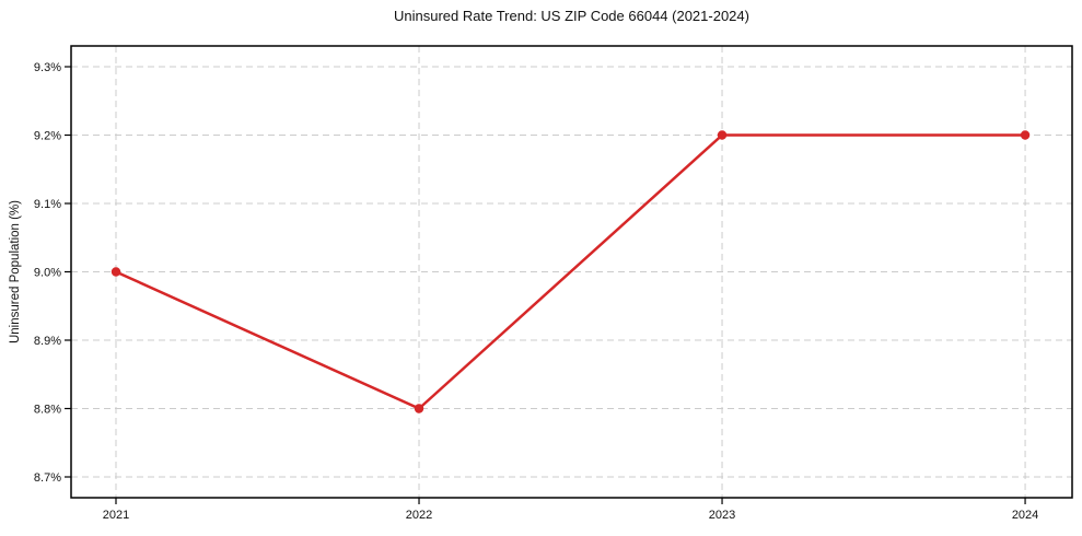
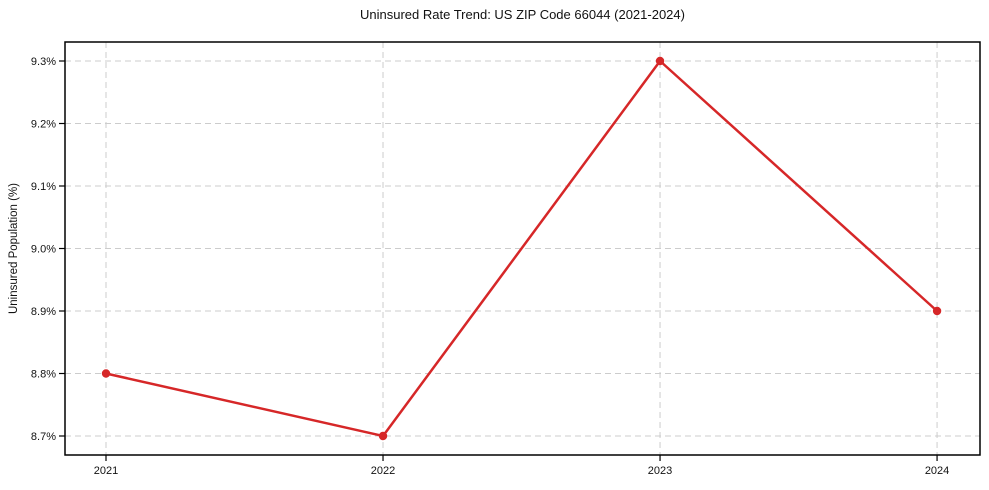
2021: 9.0% -> 8.8%
2022: 8.8% -> 8.7%
2023: 9.2% -> 9.3%
2024: 9.2% -> 8.9%
